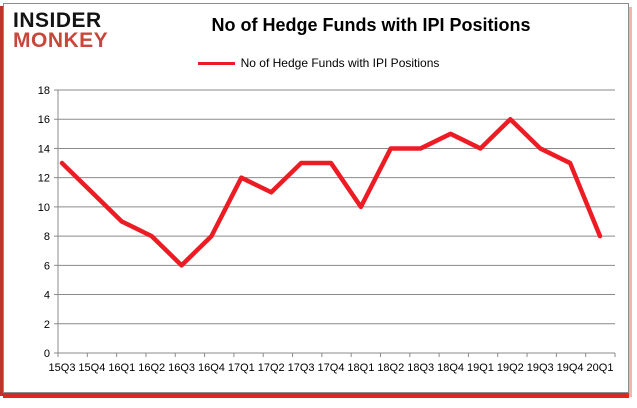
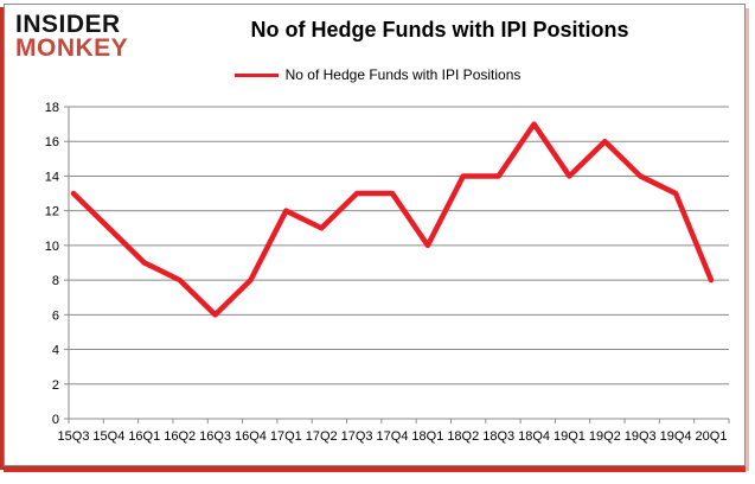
18Q4: 15 -> 17
